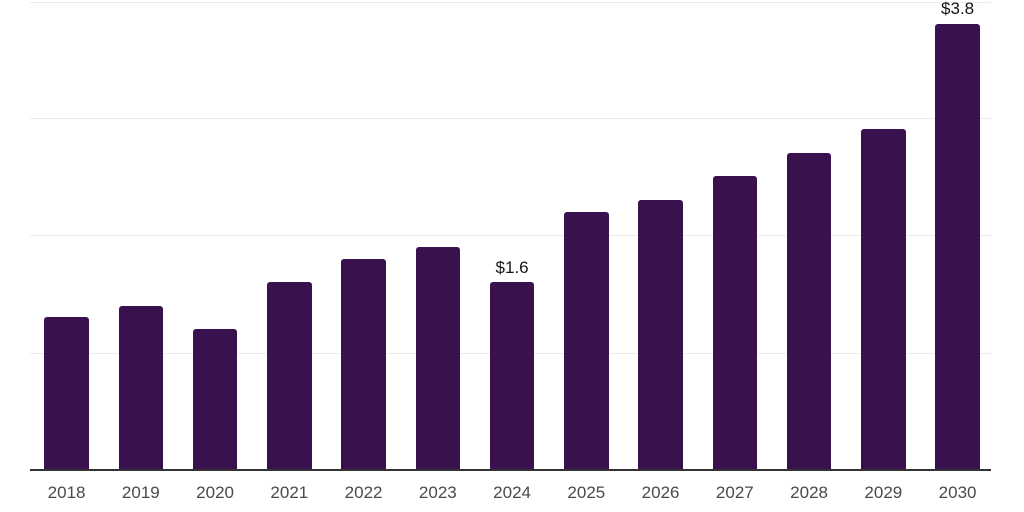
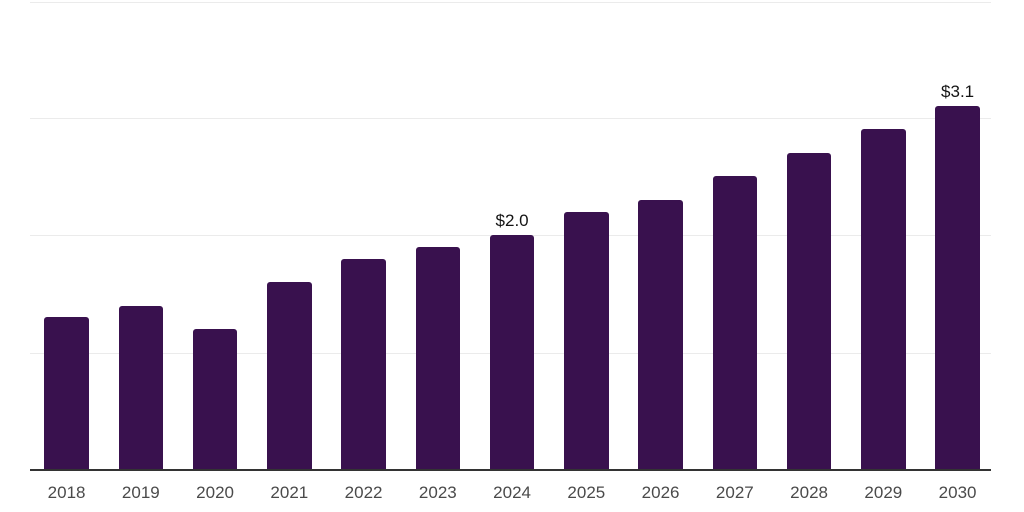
2024: $1.6 -> $2.0
2030: $3.8 -> $3.1
